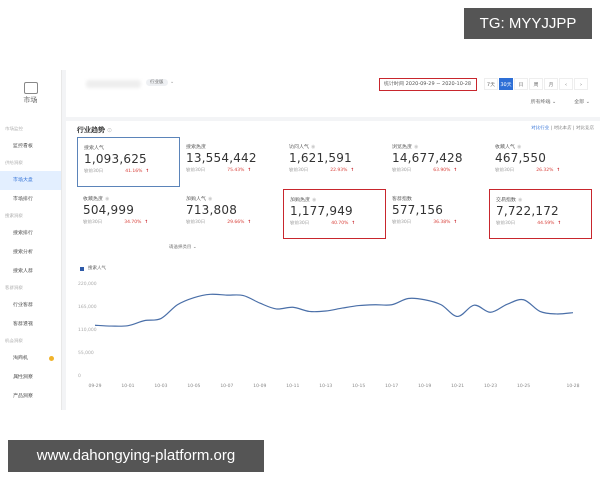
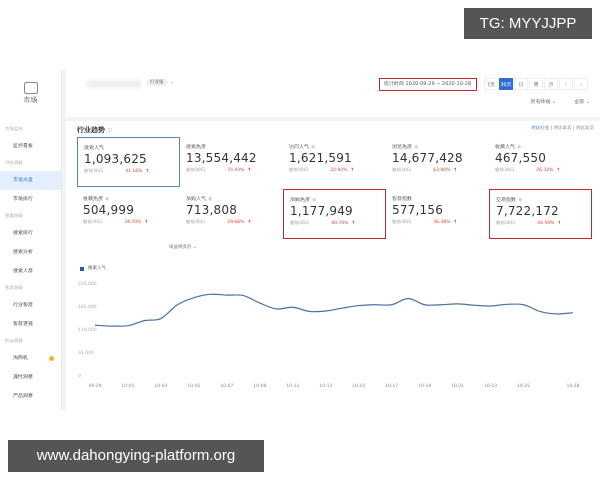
10-19: 180000 -> 170000
10-21: 140000 -> 170000
10-23: 150000 -> 160000
10-25: 180000 -> 170000
